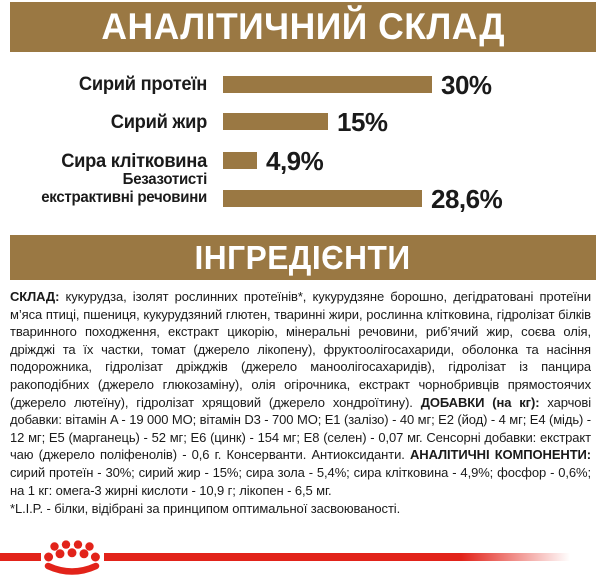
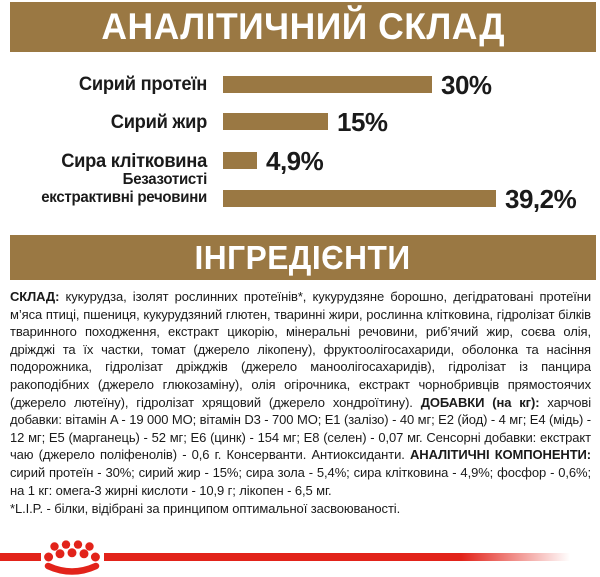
Безазотисті екстрактивні речовини: 28,6% -> 39,2%
